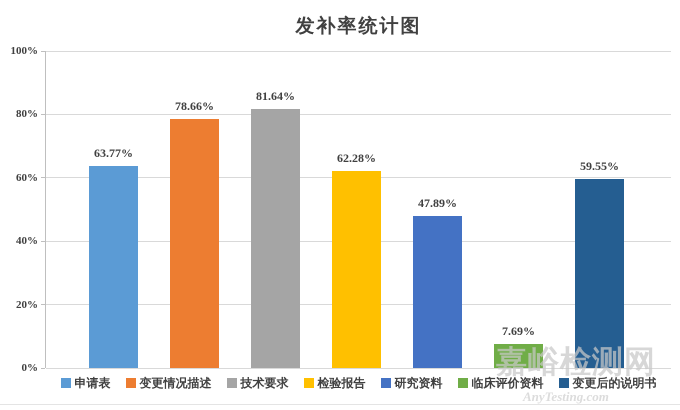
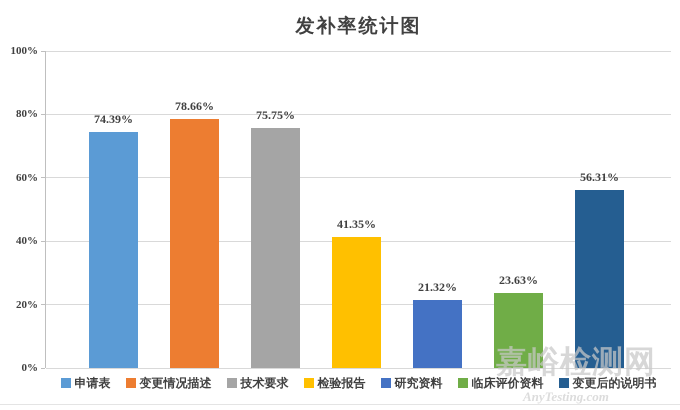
申请表: 63.77% -> 74.39%
技术要求: 81.64% -> 75.75%
检验报告: 62.28% -> 41.35%
研究资料: 47.89% -> 21.32%
临床评价资料: 7.69% -> 23.63%
变更后的说明书: 59.55% -> 56.31%
